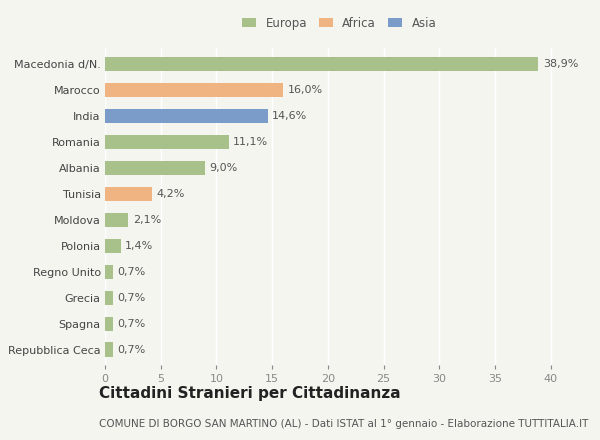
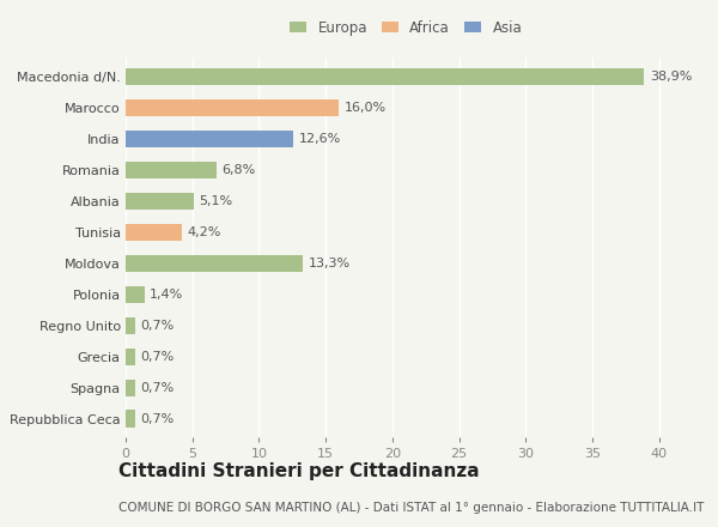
India: 14,6% -> 12,6%
Romania: 11,1% -> 6,8%
Albania: 9,0% -> 5,1%
Moldova: 2,1% -> 13,3%
